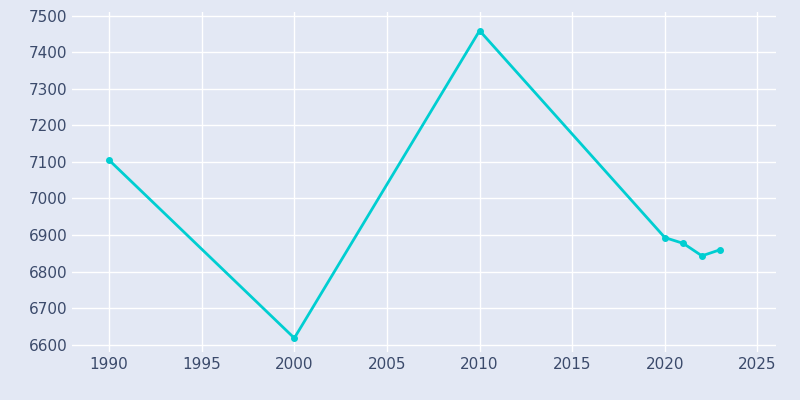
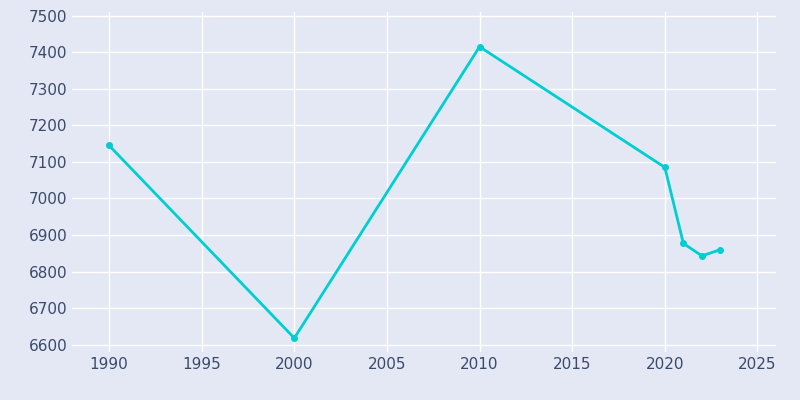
1990: 7105 -> 7145
2010: 7459 -> 7415
2020: 6893 -> 7085
